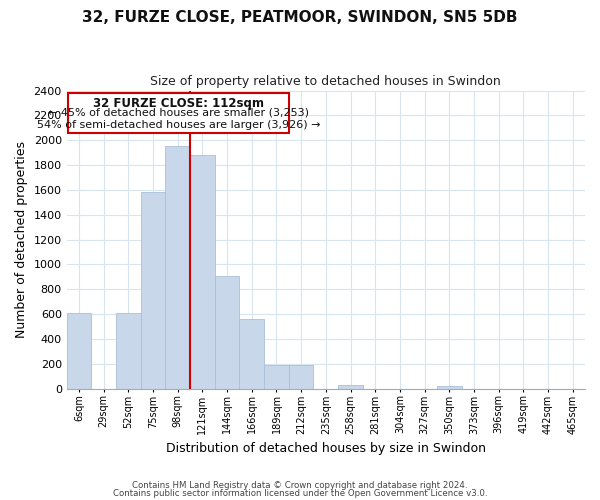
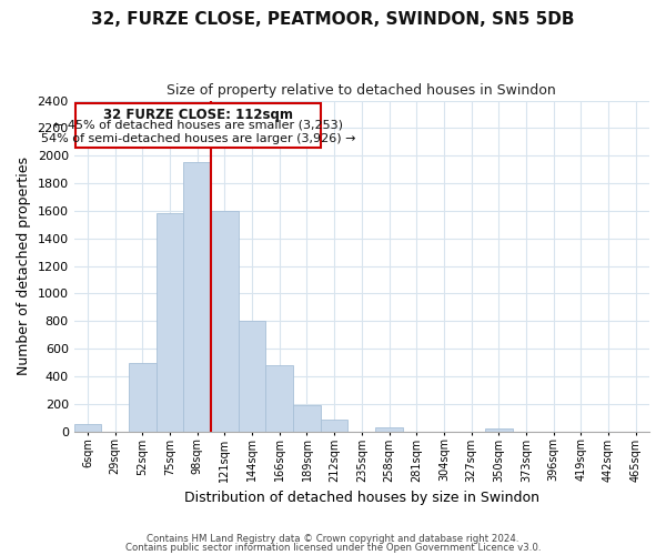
6sqm: 610 -> 60
52sqm: 610 -> 500
121sqm: 1880 -> 1600
144sqm: 910 -> 800
166sqm: 560 -> 480
212sqm: 190 -> 90
